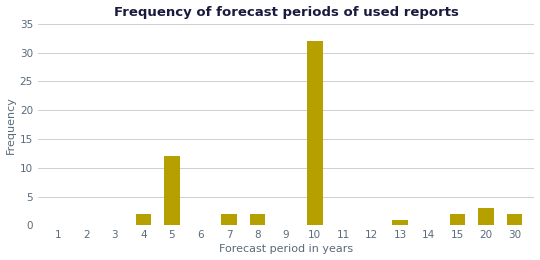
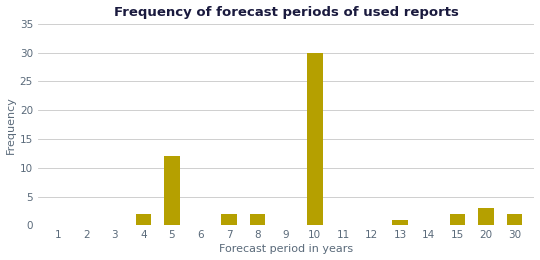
10: 32 -> 30
